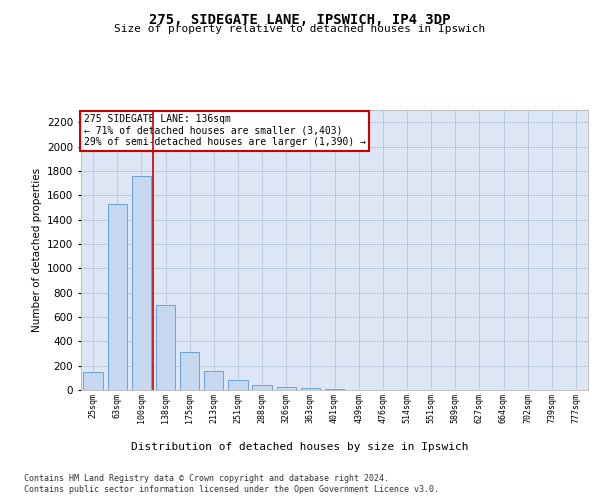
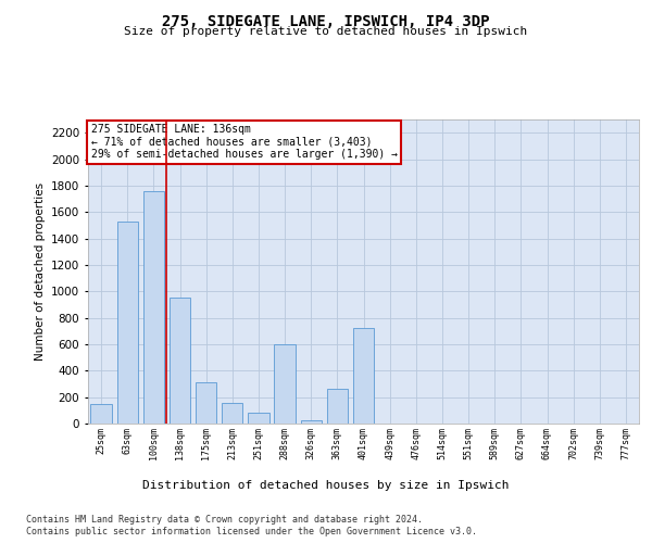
138sqm: 700 -> 950
288sqm: 40 -> 600
363sqm: 20 -> 260
401sqm: 10 -> 720
